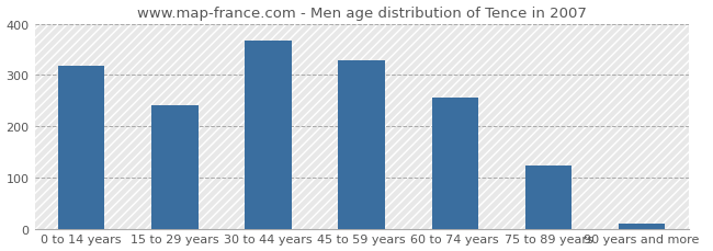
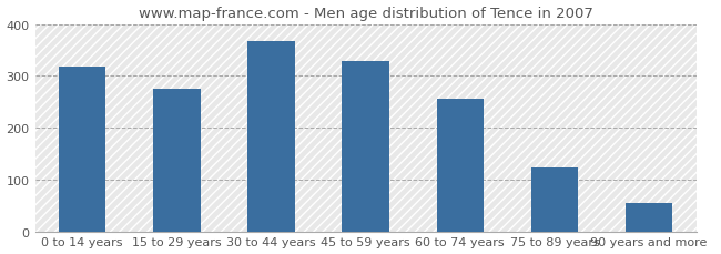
15 to 29 years: 241 -> 275
90 years and more: 10 -> 55
